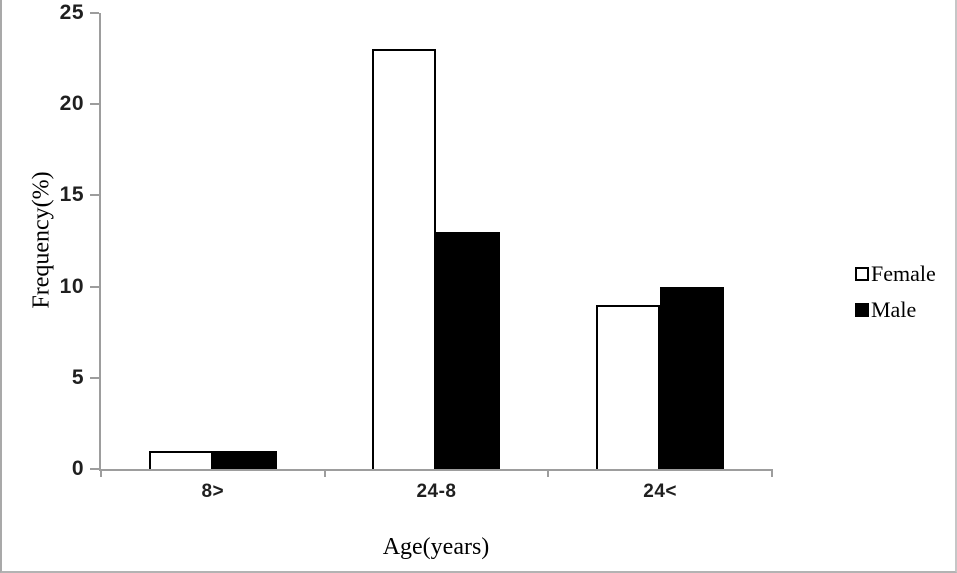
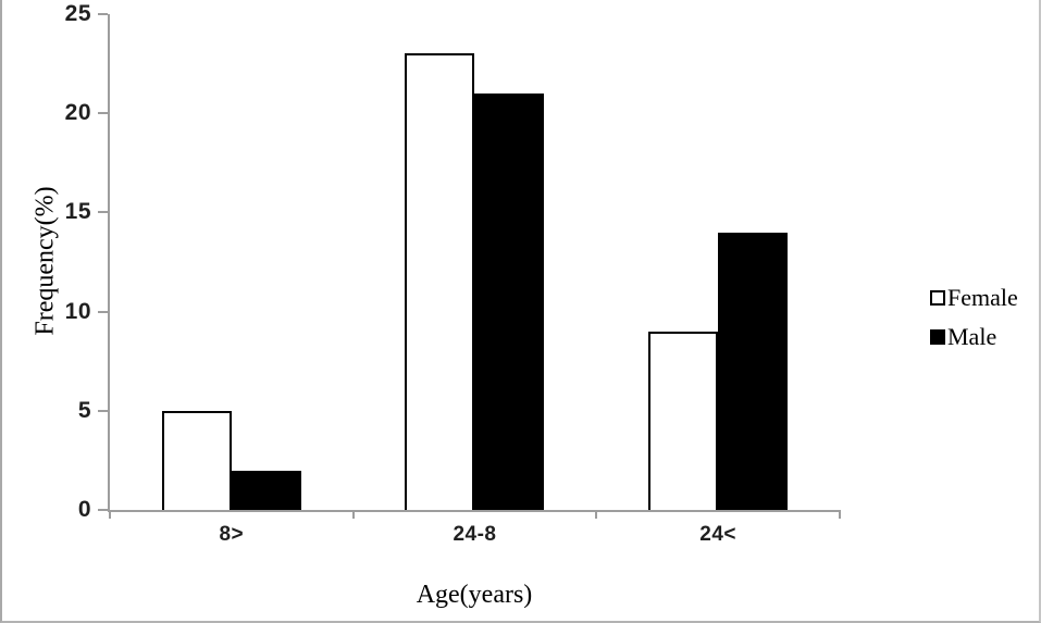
Female/8>: 1 -> 5
Male/8>: 1 -> 2
Male/24-8: 13 -> 21
Male/24<: 10 -> 14
